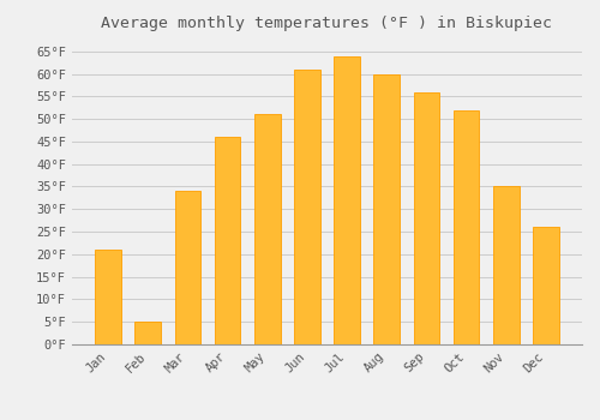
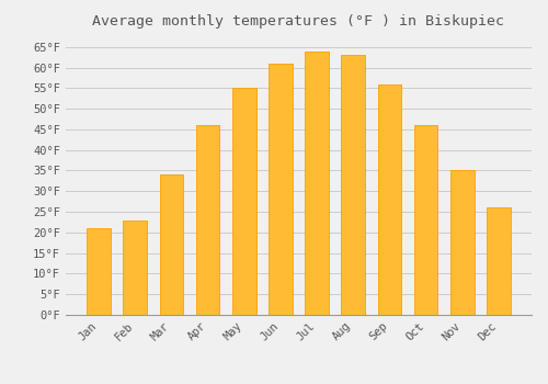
Feb: 5°F -> 23°F
May: 51°F -> 55°F
Aug: 60°F -> 63°F
Oct: 52°F -> 46°F
